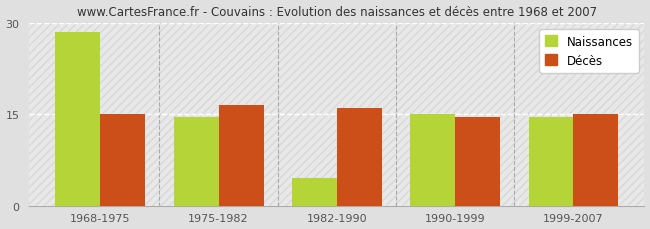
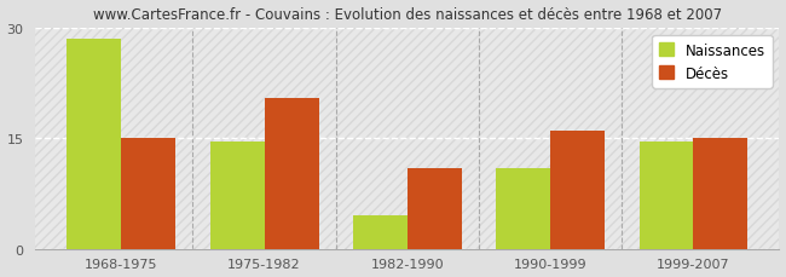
Décès/1975-1982: 16.5 -> 20.4
Décès/1982-1990: 16.0 -> 11.0
Naissances/1990-1999: 15.0 -> 11.0
Décès/1990-1999: 14.5 -> 16.0
